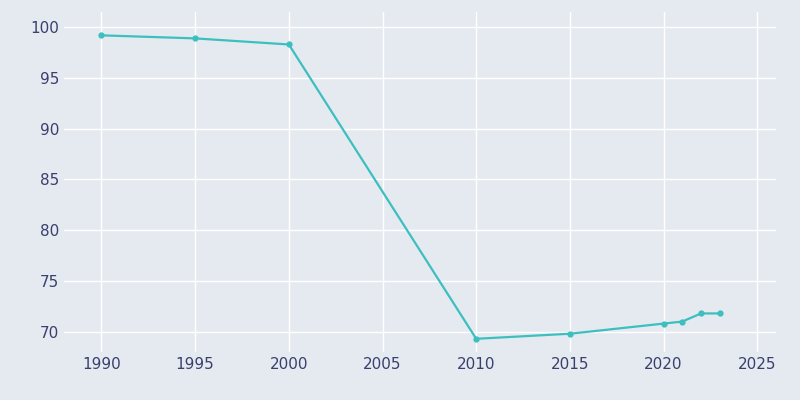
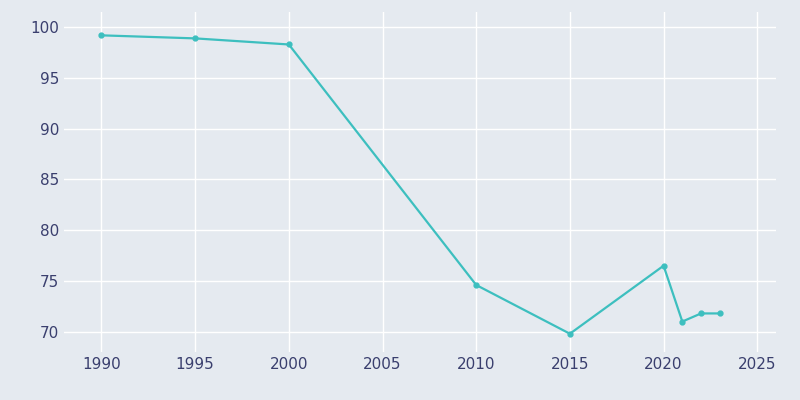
2010: 69.3 -> 74.6
2020: 70.8 -> 76.5
